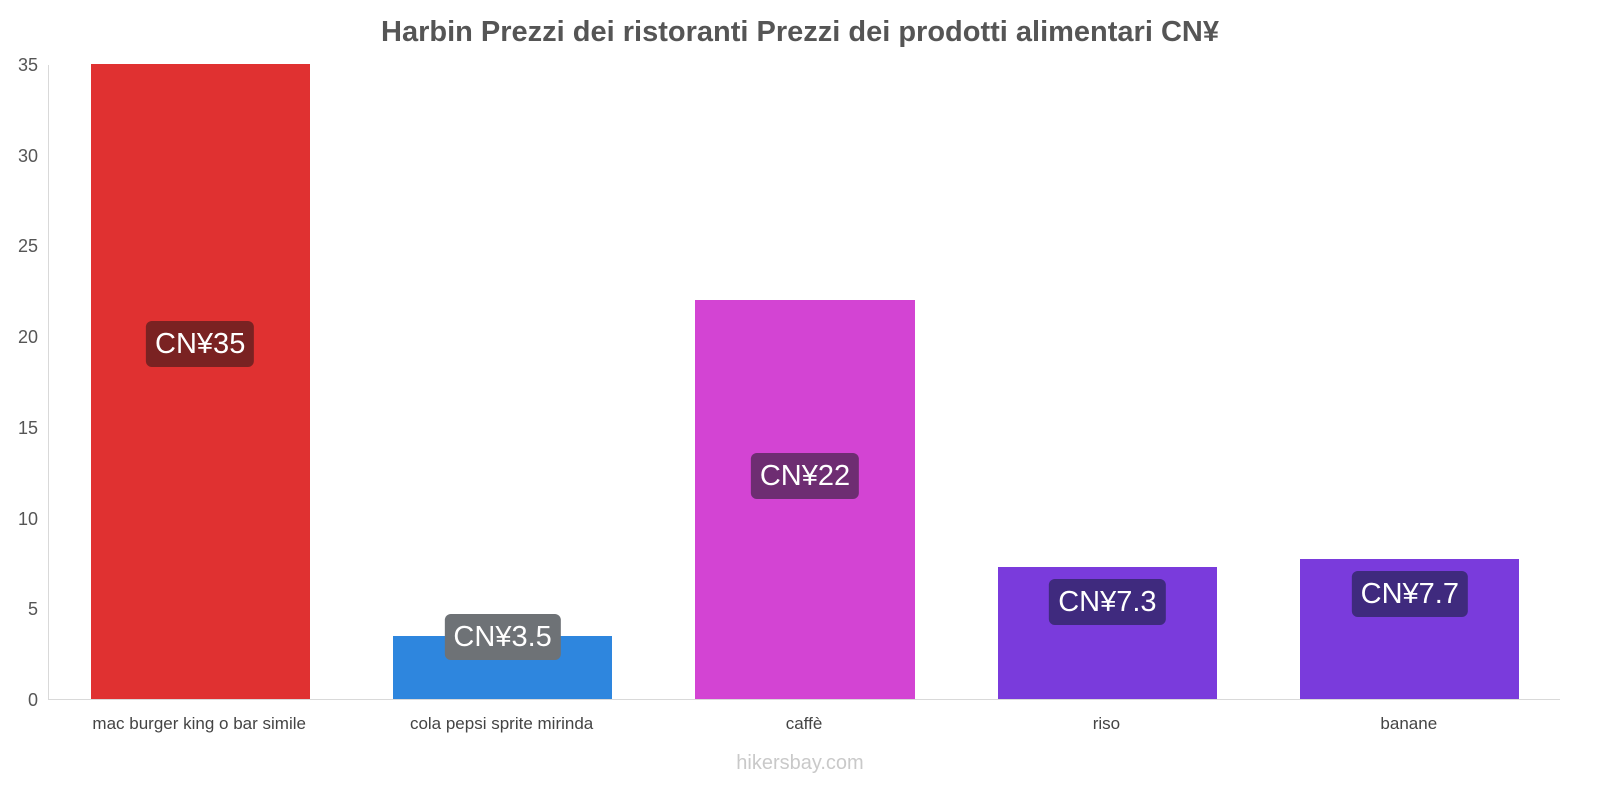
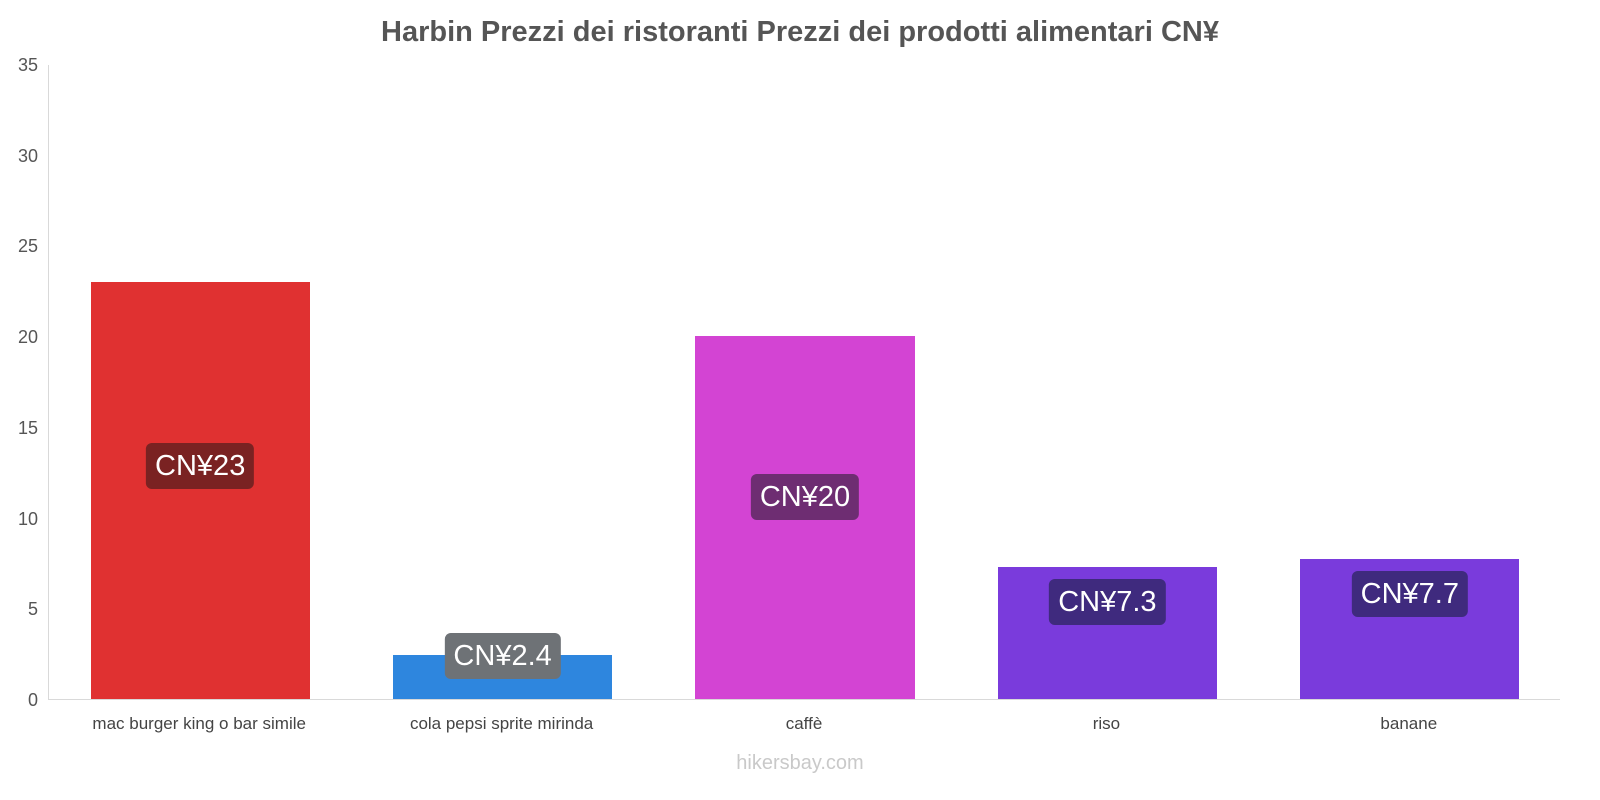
mac burger king o bar simile: 35 -> 23
cola pepsi sprite mirinda: 3.5 -> 2.4
caffè: 22 -> 20
